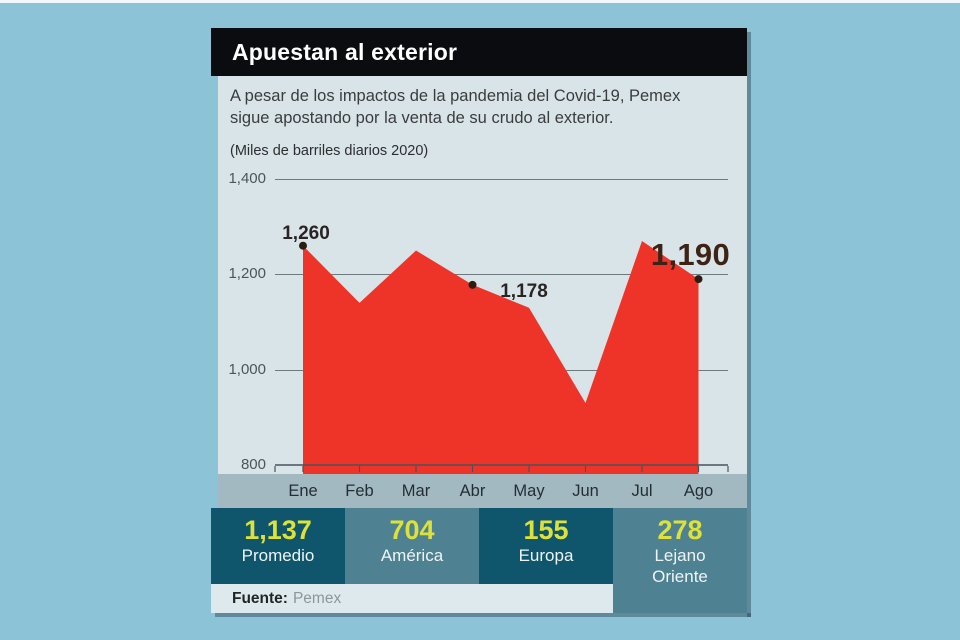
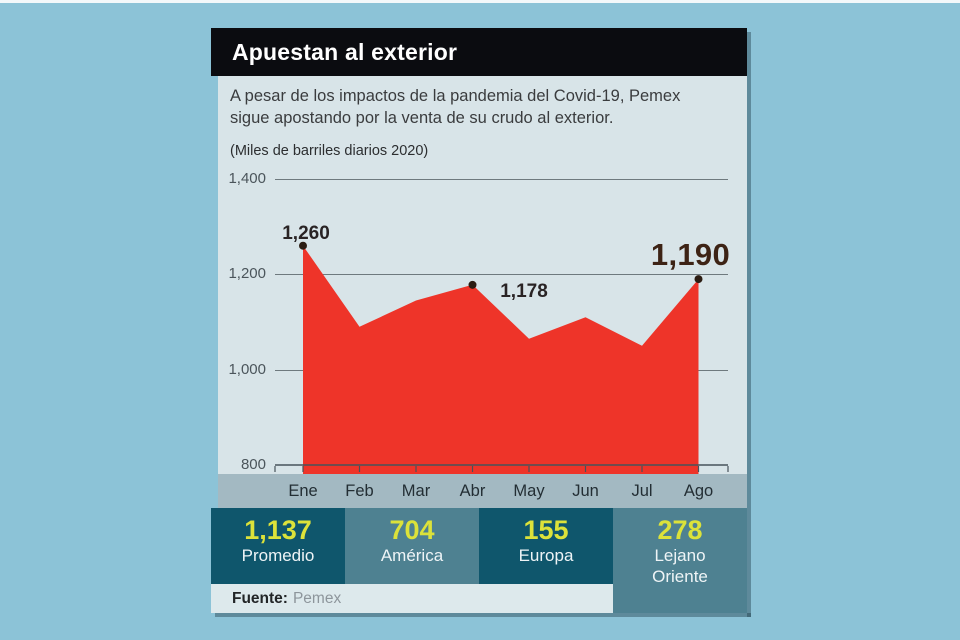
Feb: 1140 -> 1090
Mar: 1250 -> 1140
May: 1130 -> 1060
Jun: 930 -> 1110
Jul: 1270 -> 1050
